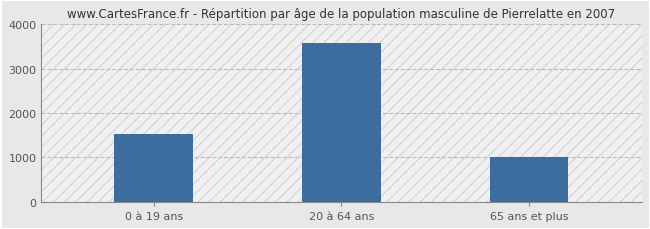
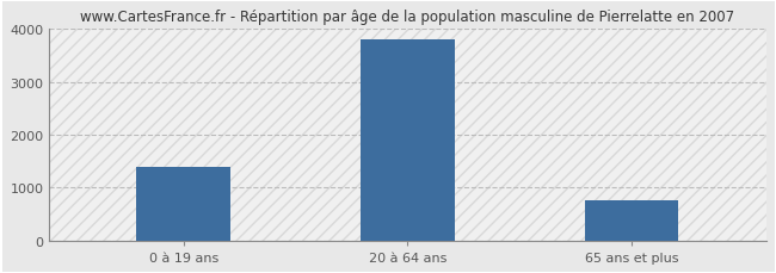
0 à 19 ans: 1530 -> 1400
20 à 64 ans: 3570 -> 3800
65 ans et plus: 1000 -> 750
